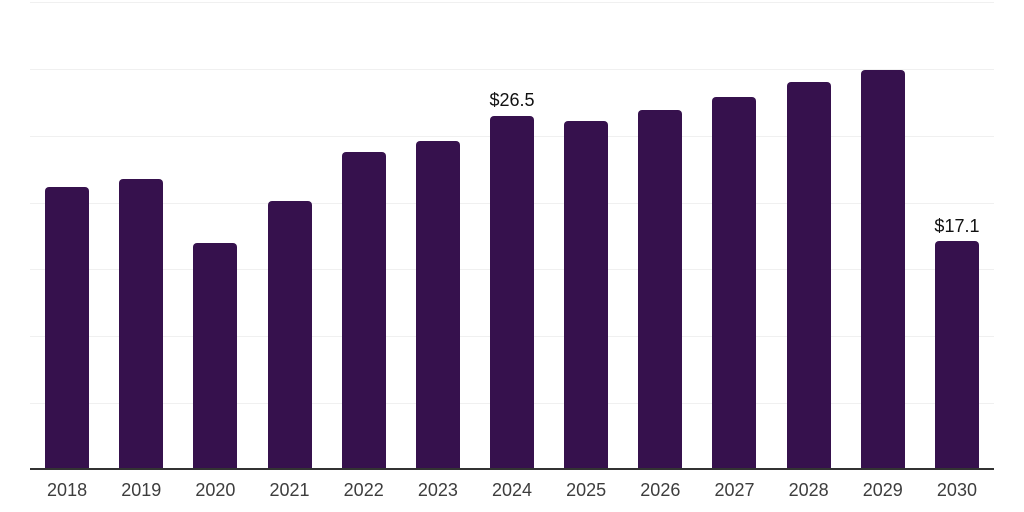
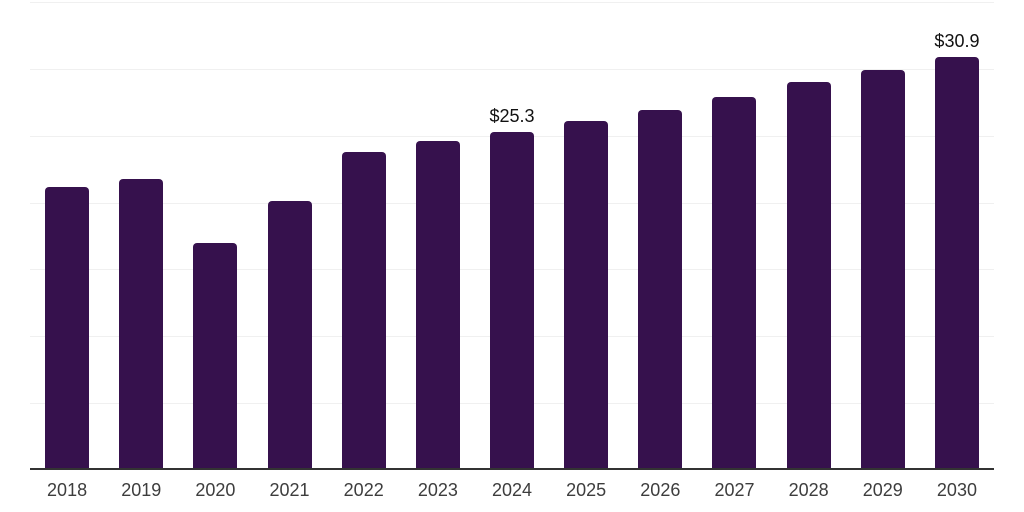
2024: $26.5 -> $25.3
2030: $17.1 -> $30.9
